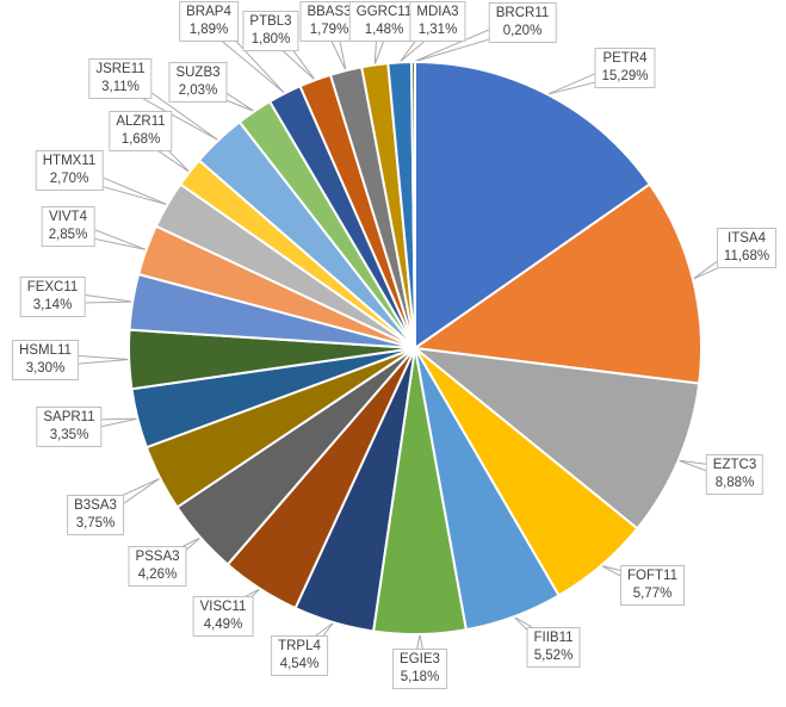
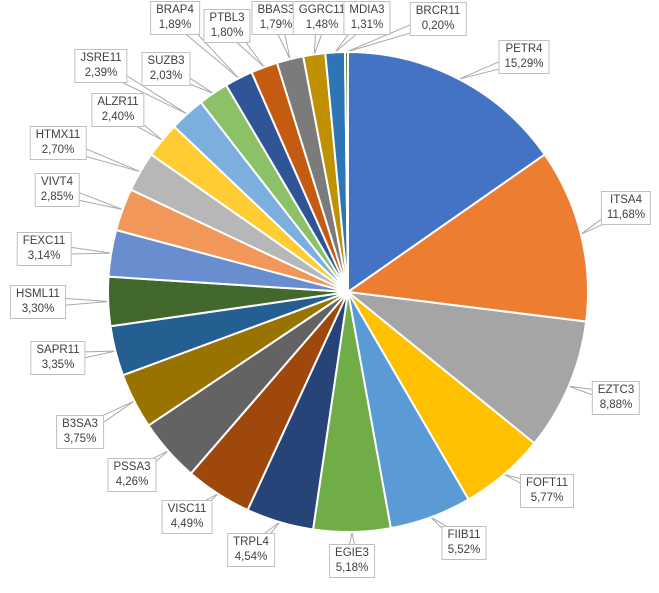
ALZR11: 1,68% -> 2,40%
JSRE11: 3,11% -> 2,39%
